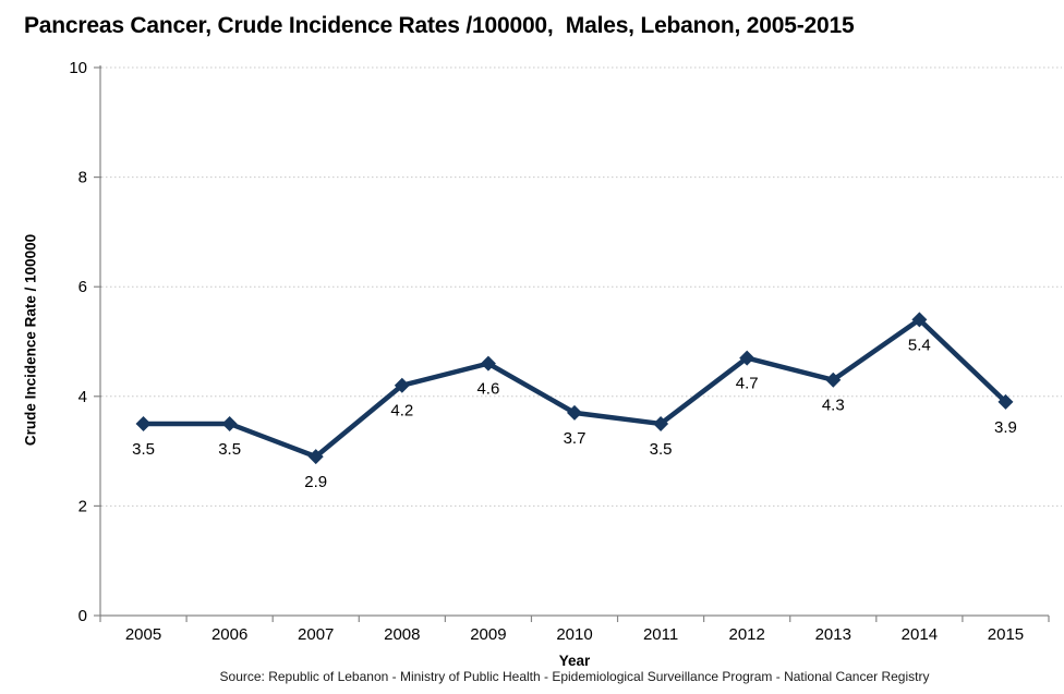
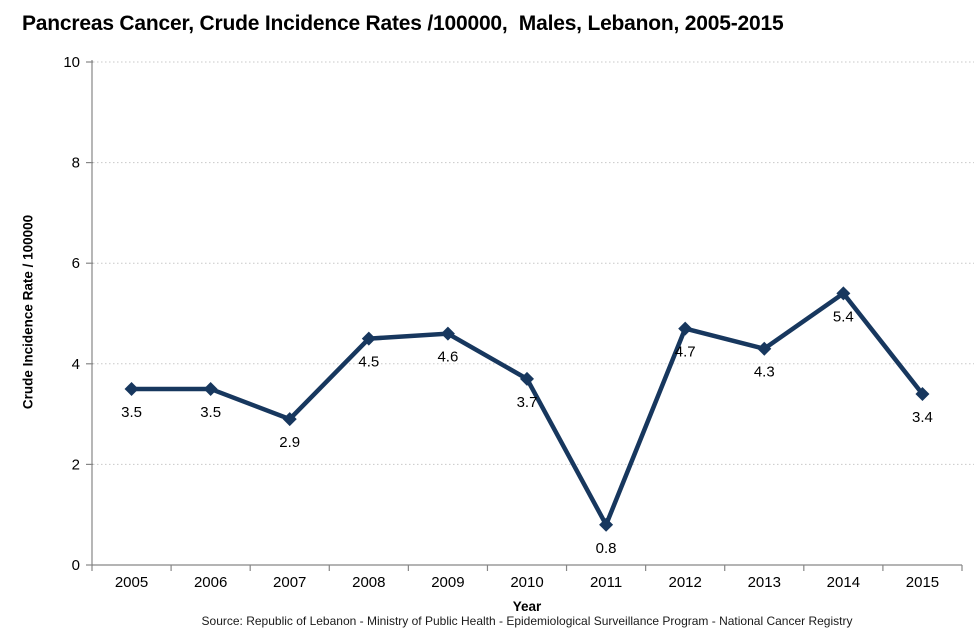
2008: 4.2 -> 4.5
2011: 3.5 -> 0.8
2015: 3.9 -> 3.4
